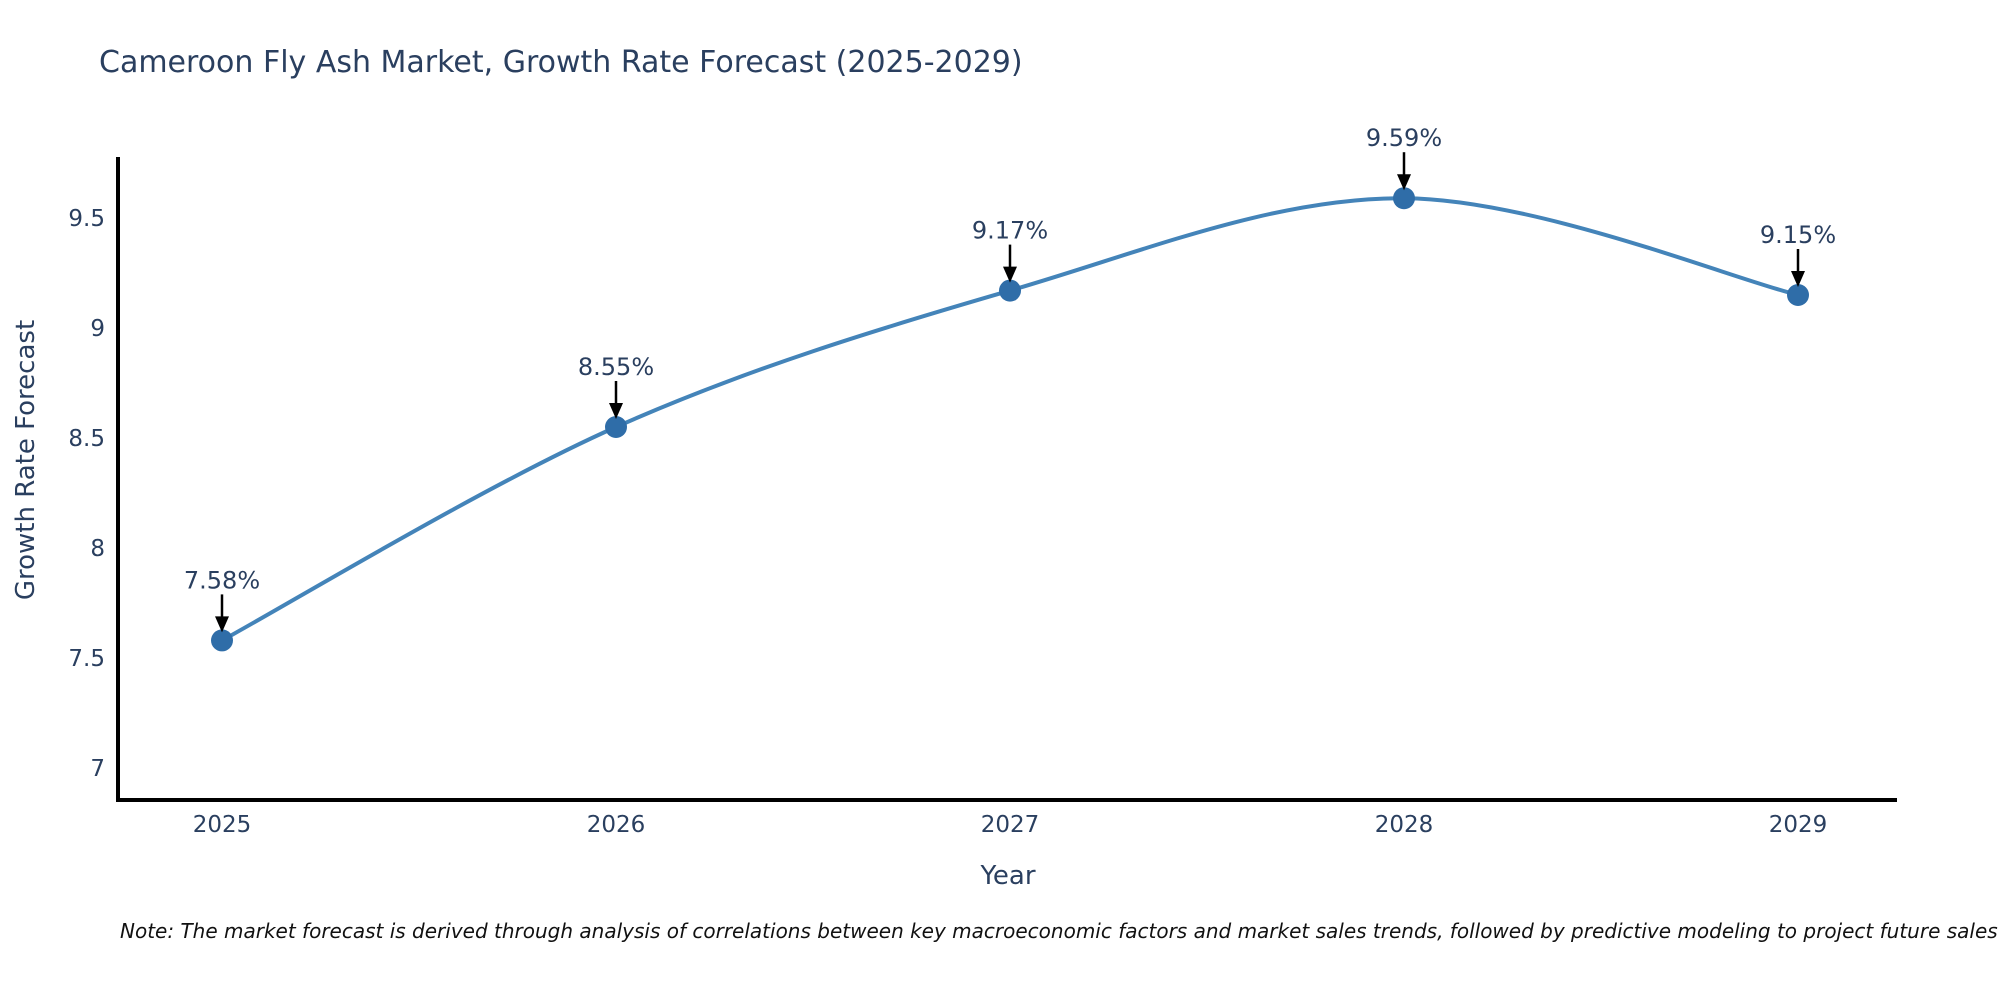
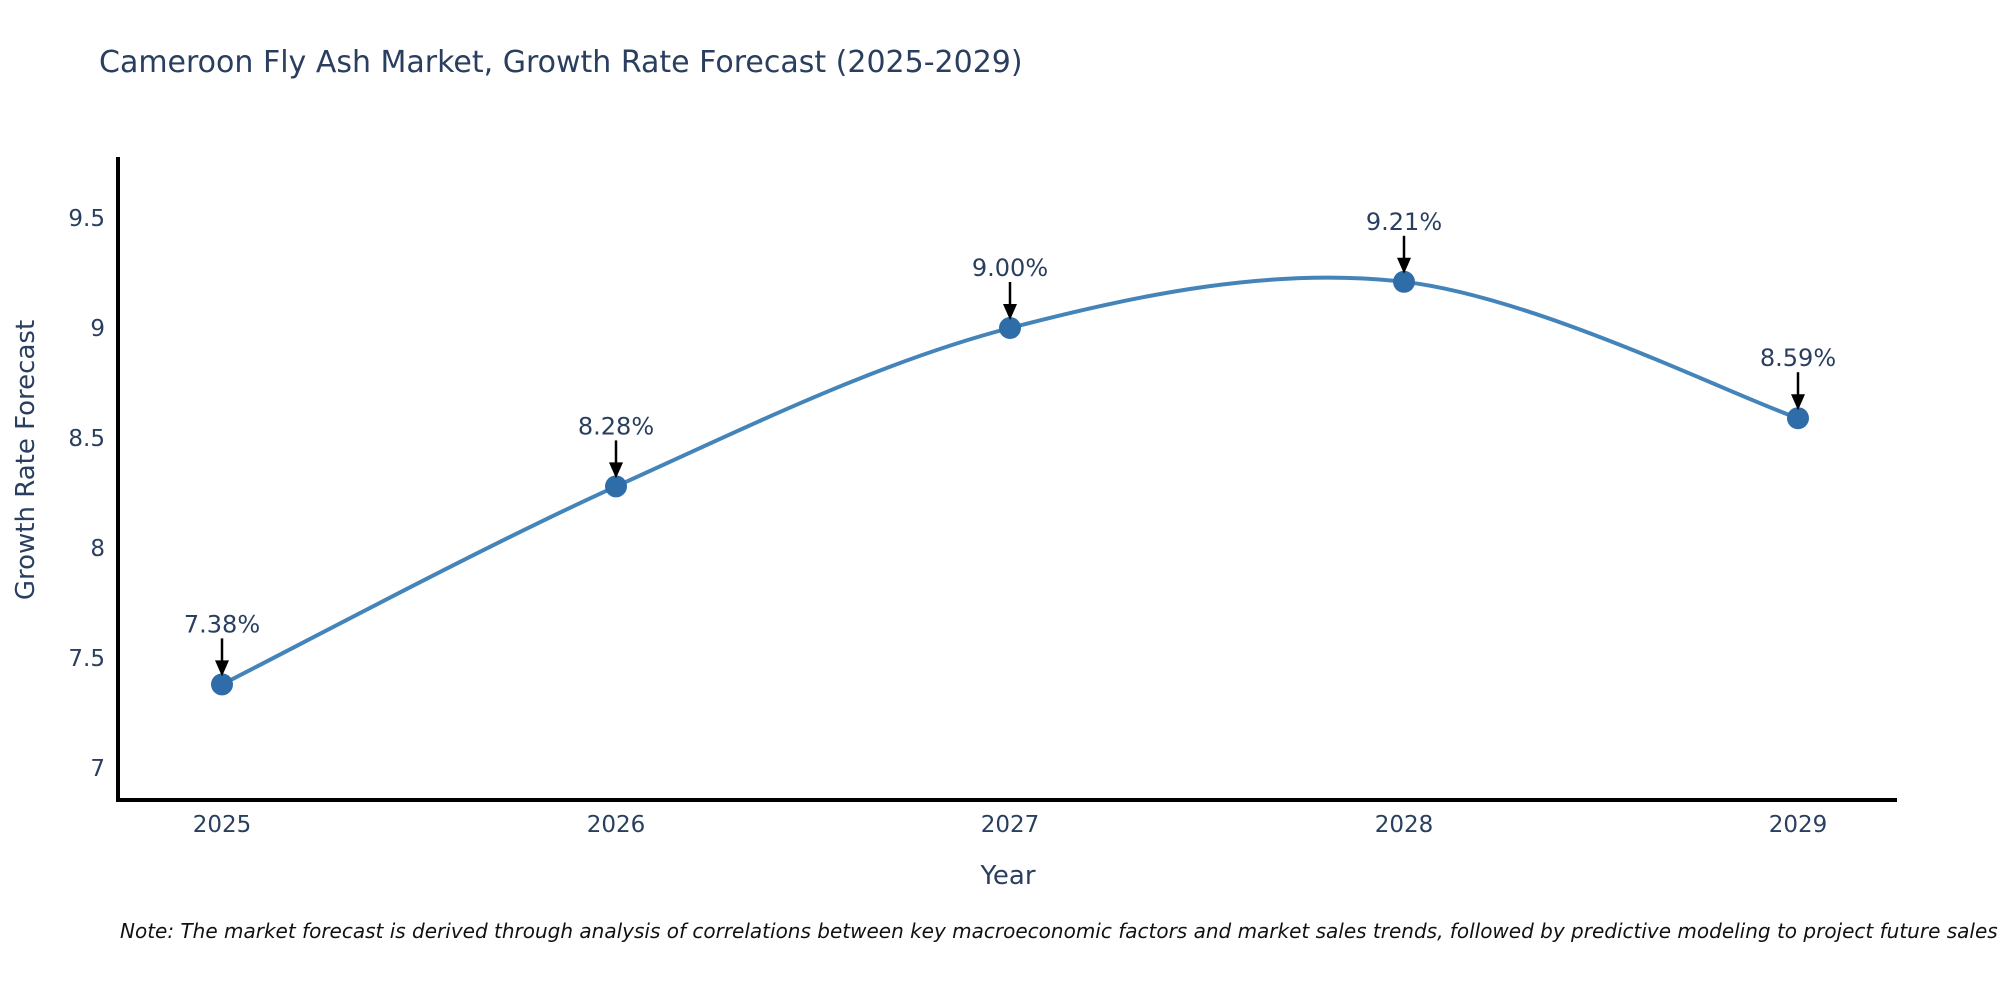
2025: 7.58% -> 7.38%
2026: 8.55% -> 8.28%
2027: 9.17% -> 9.00%
2028: 9.59% -> 9.21%
2029: 9.15% -> 8.59%
